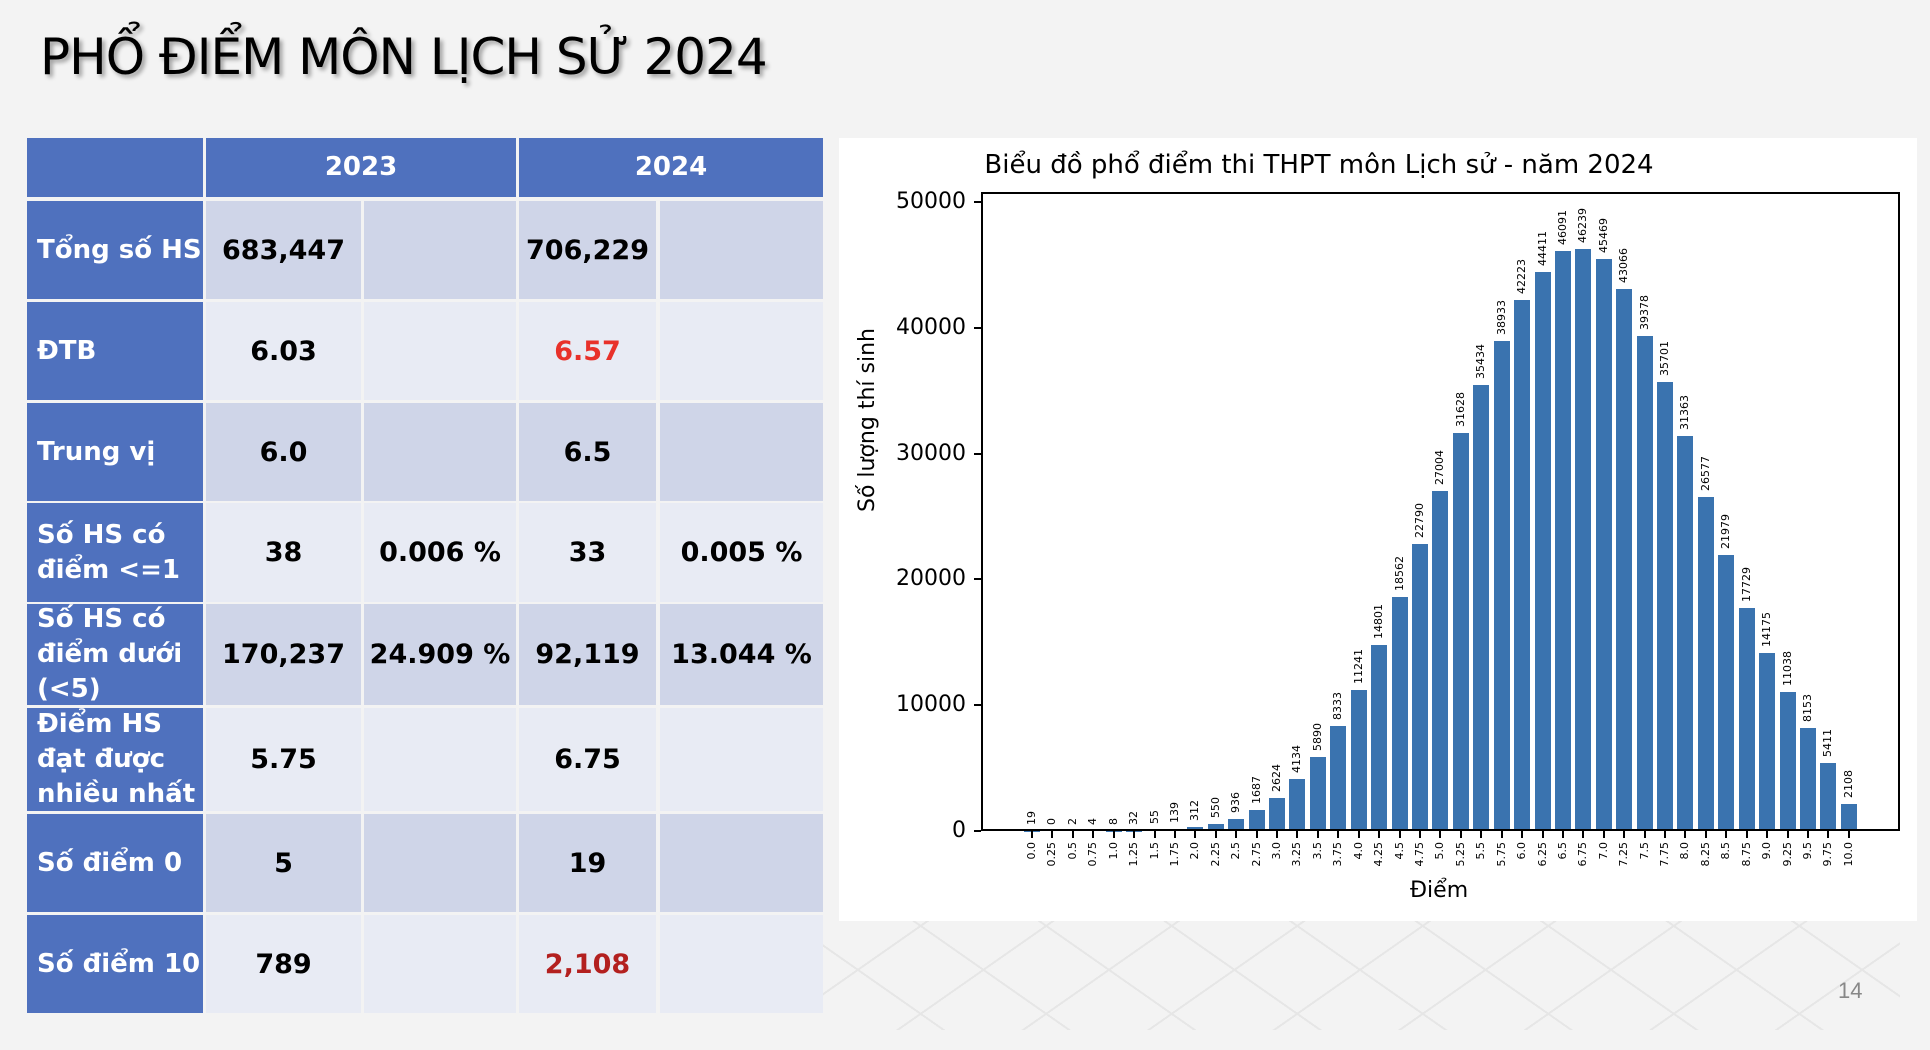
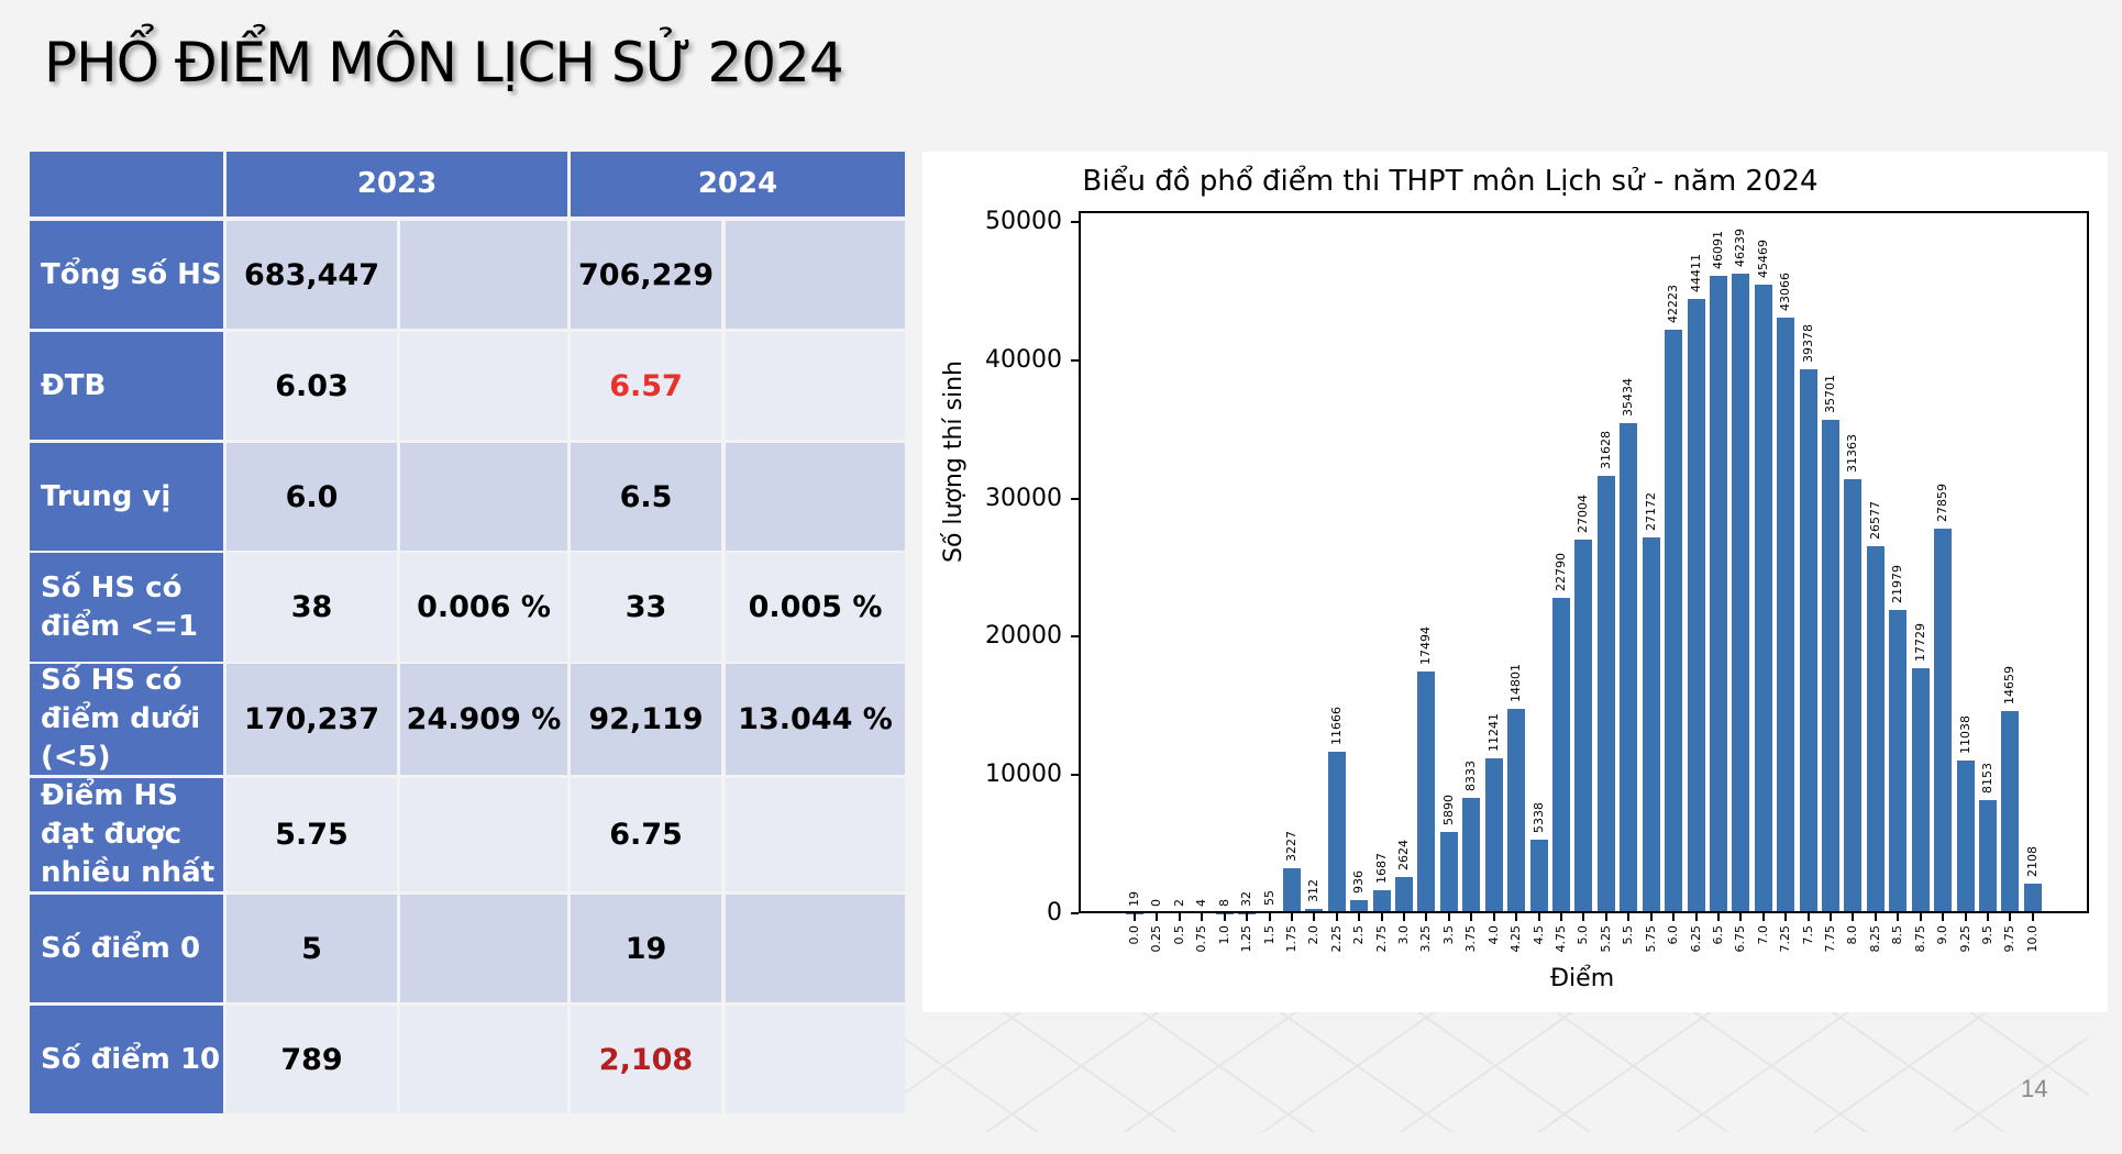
1.75: 139 -> 3227
2.25: 550 -> 11666
3.25: 4134 -> 17494
4.5: 18562 -> 5338
5.75: 38933 -> 27172
9.0: 14175 -> 27859
9.75: 5411 -> 14659
